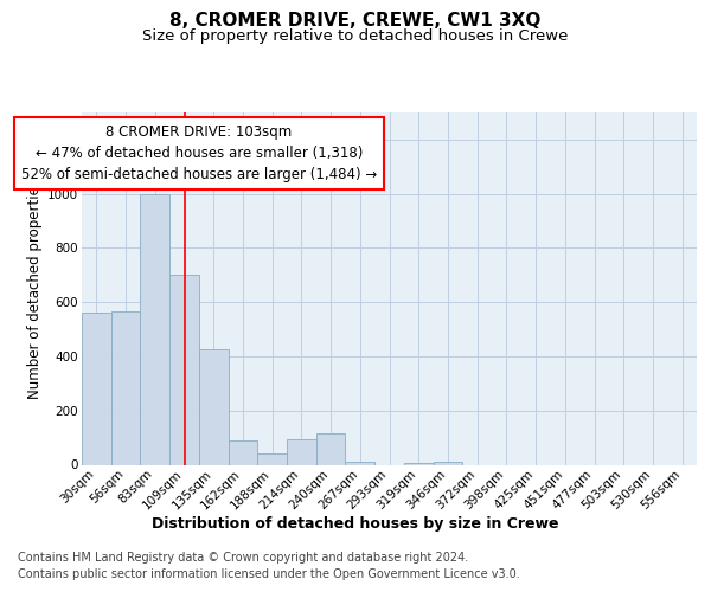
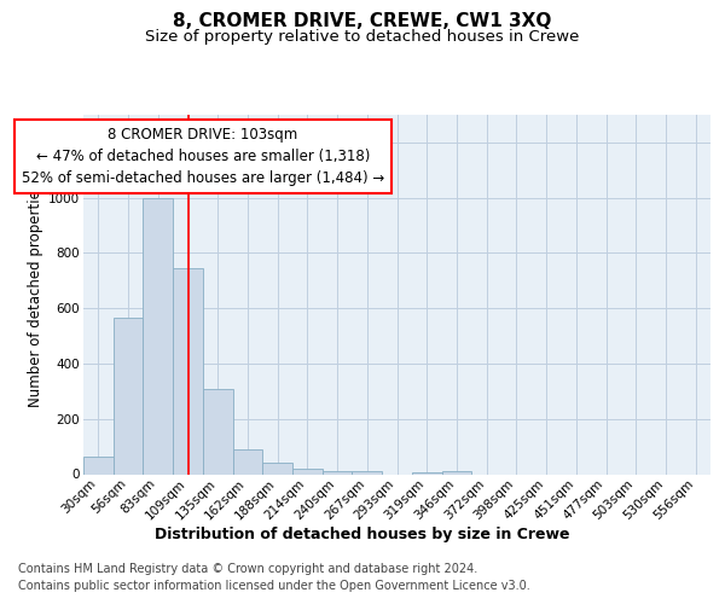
30sqm: 560 -> 65
109sqm: 700 -> 745
135sqm: 425 -> 310
214sqm: 95 -> 20
240sqm: 115 -> 12
